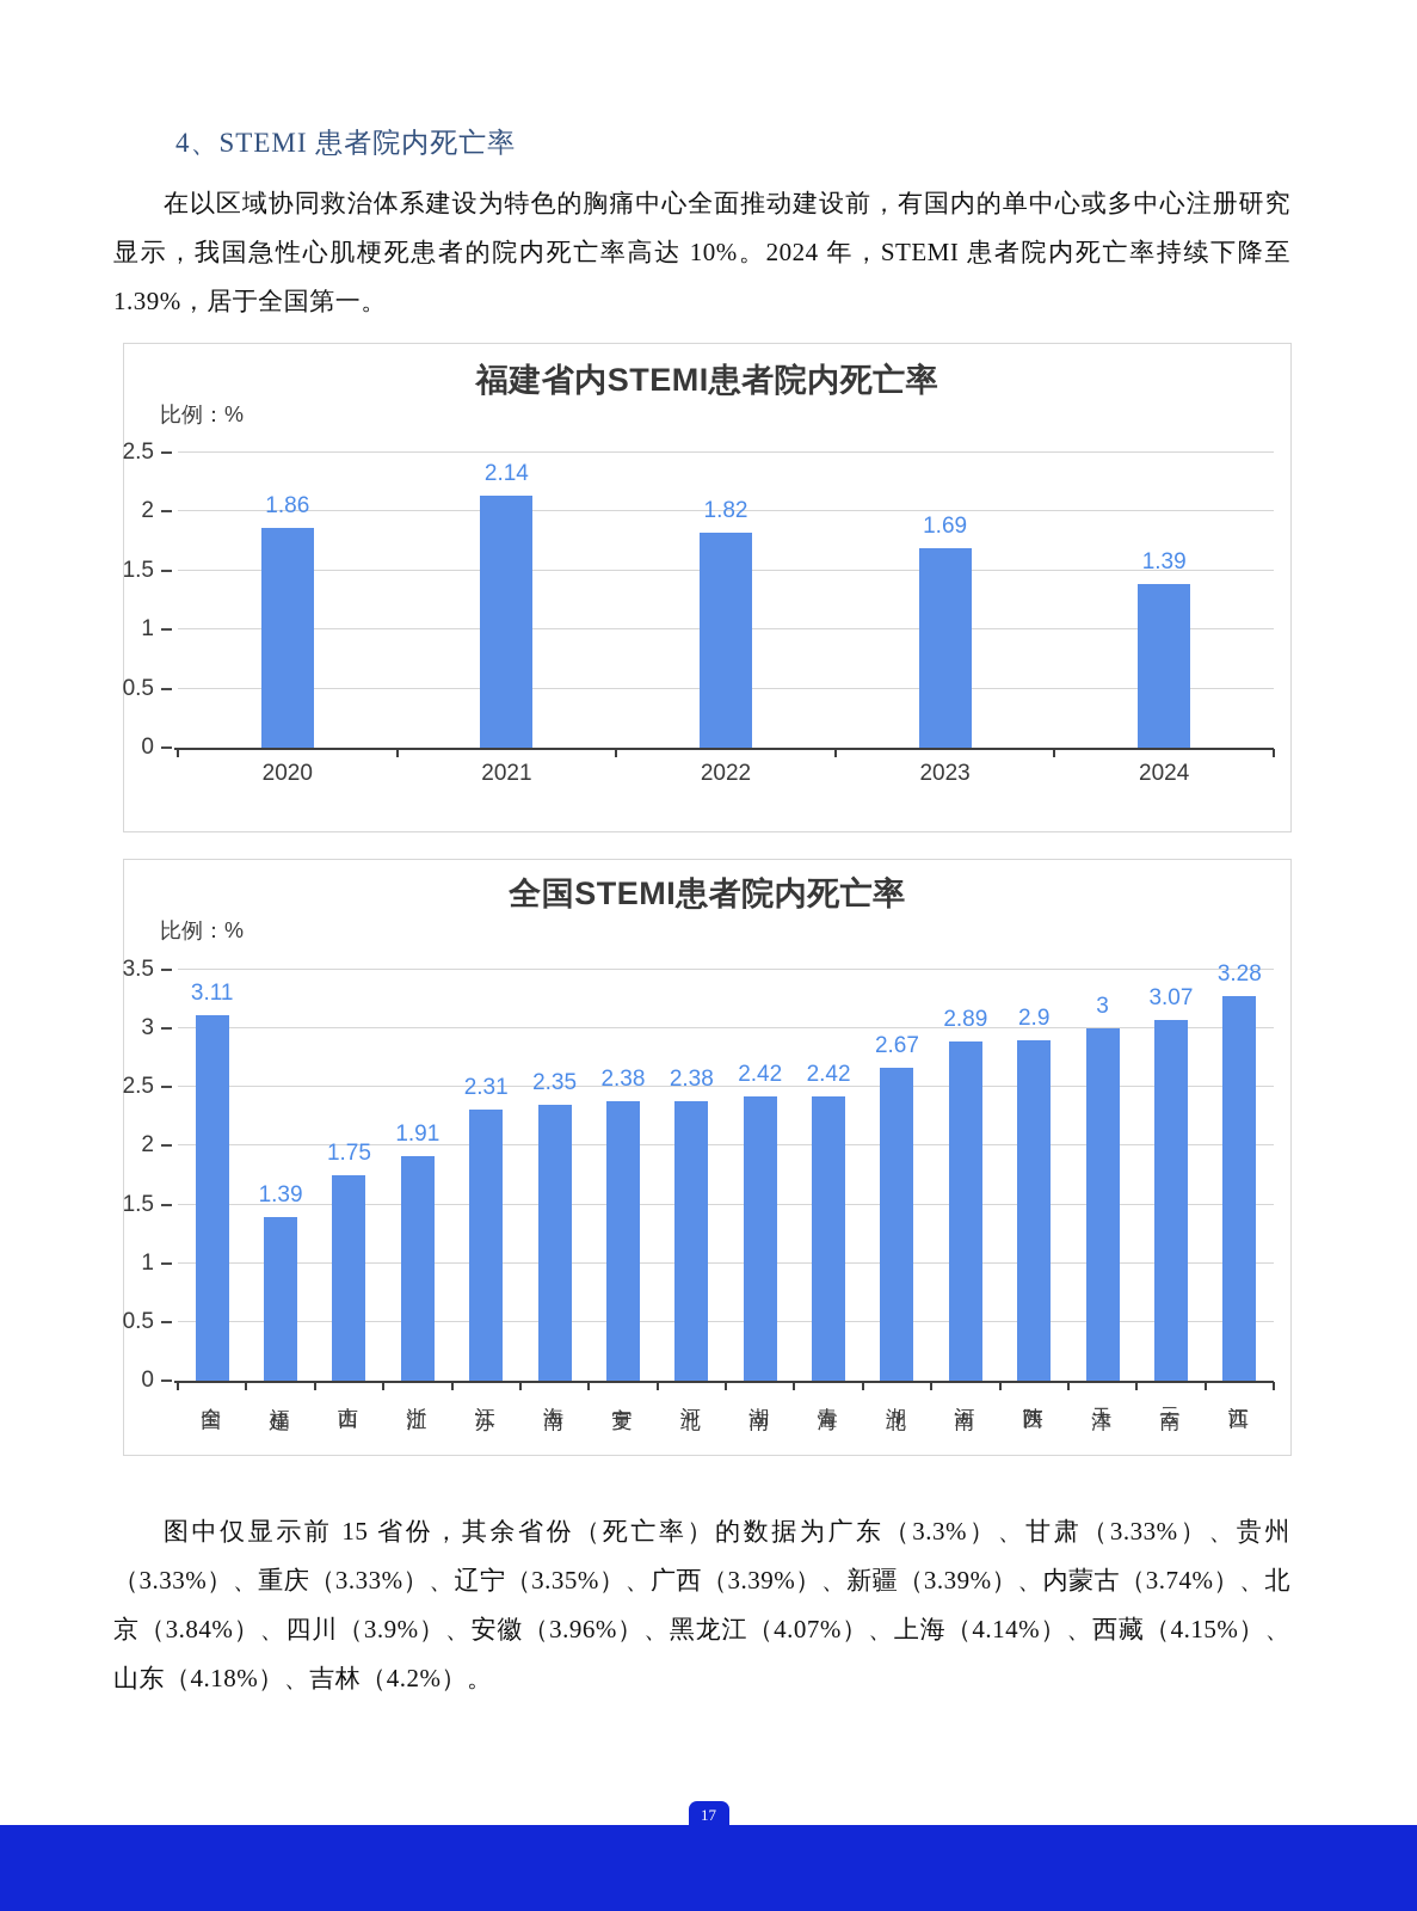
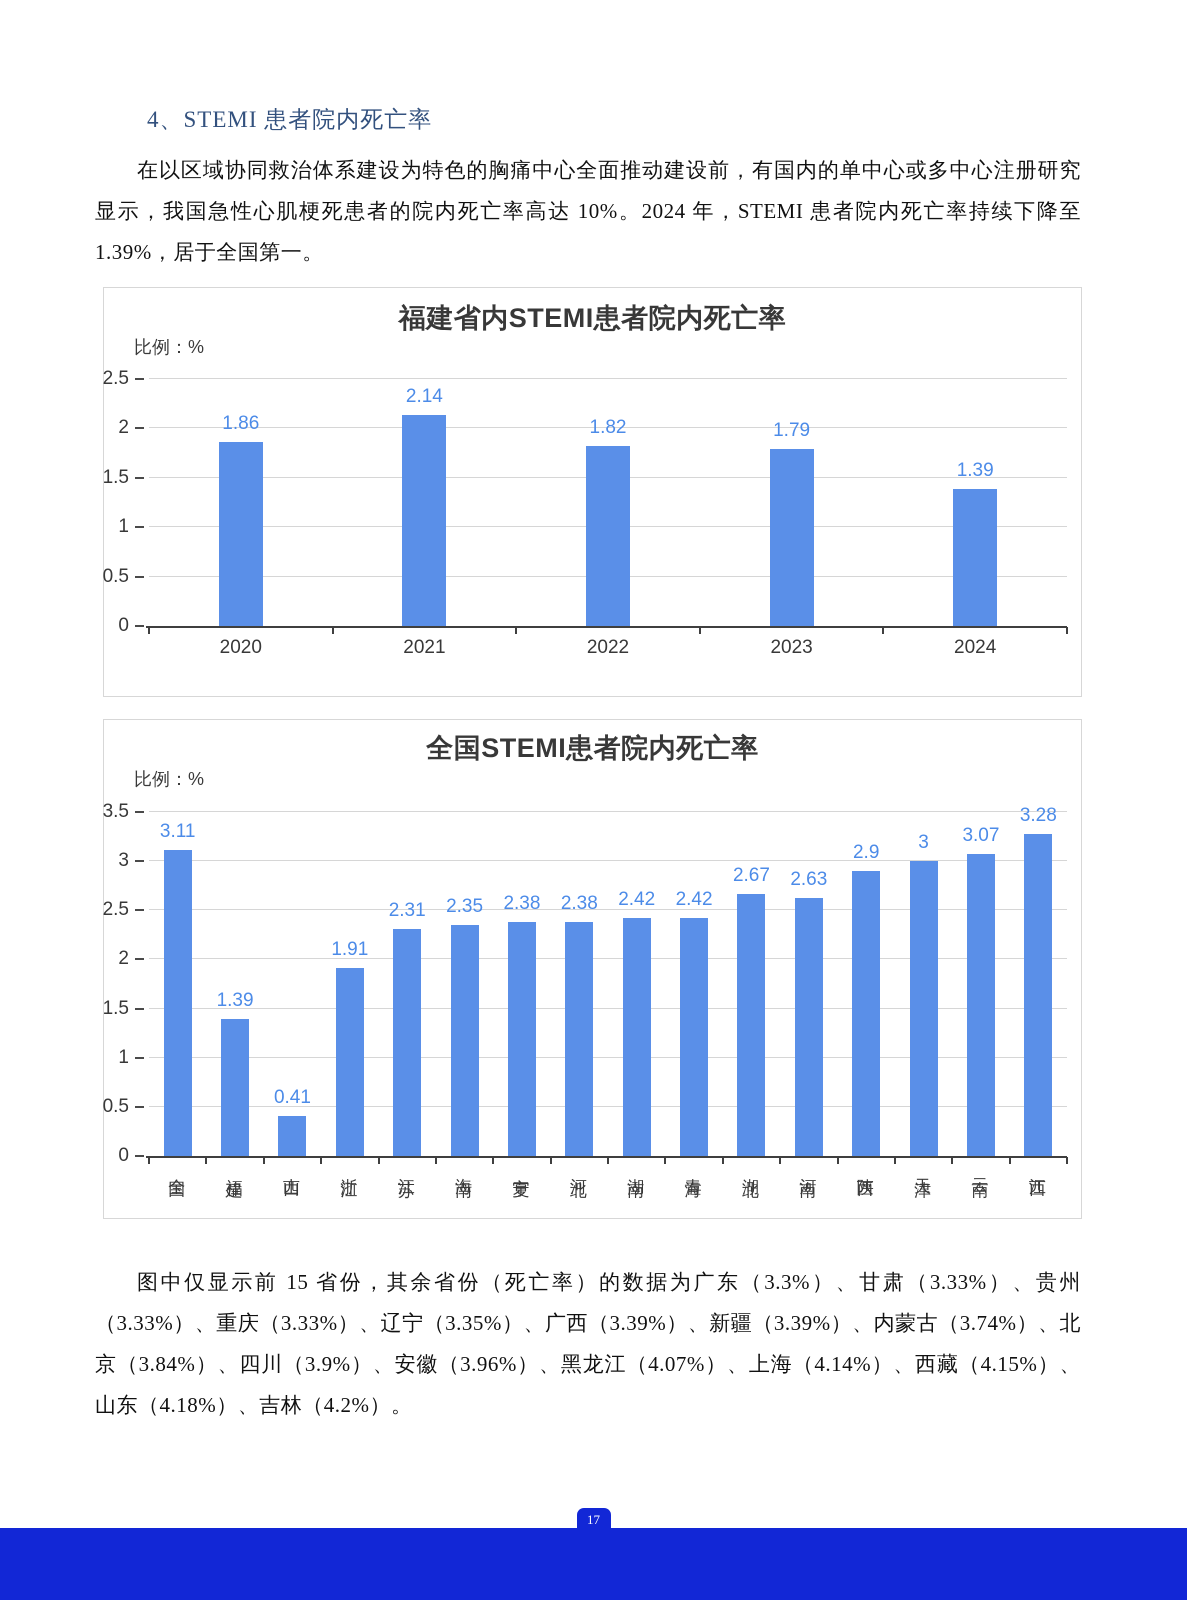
福建省内STEMI患者院内死亡率/2023: 1.69 -> 1.79
全国STEMI患者院内死亡率/山西: 1.75 -> 0.41
全国STEMI患者院内死亡率/河南: 2.89 -> 2.63
